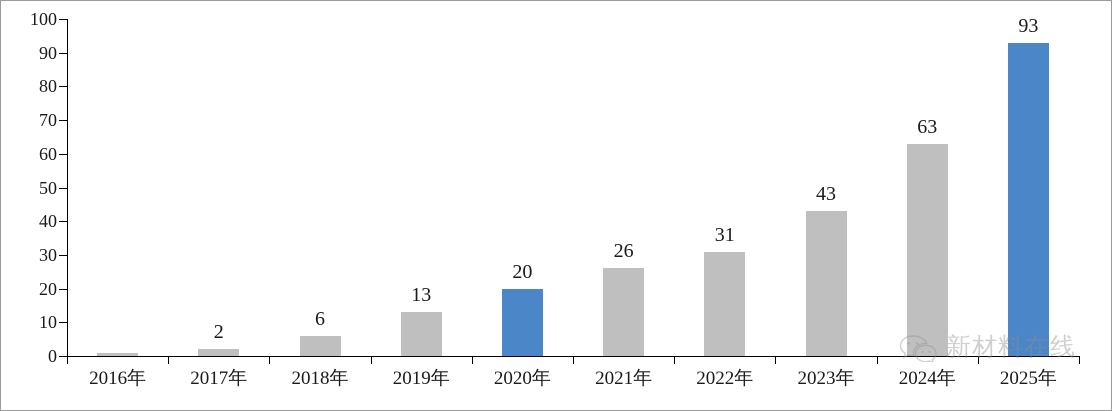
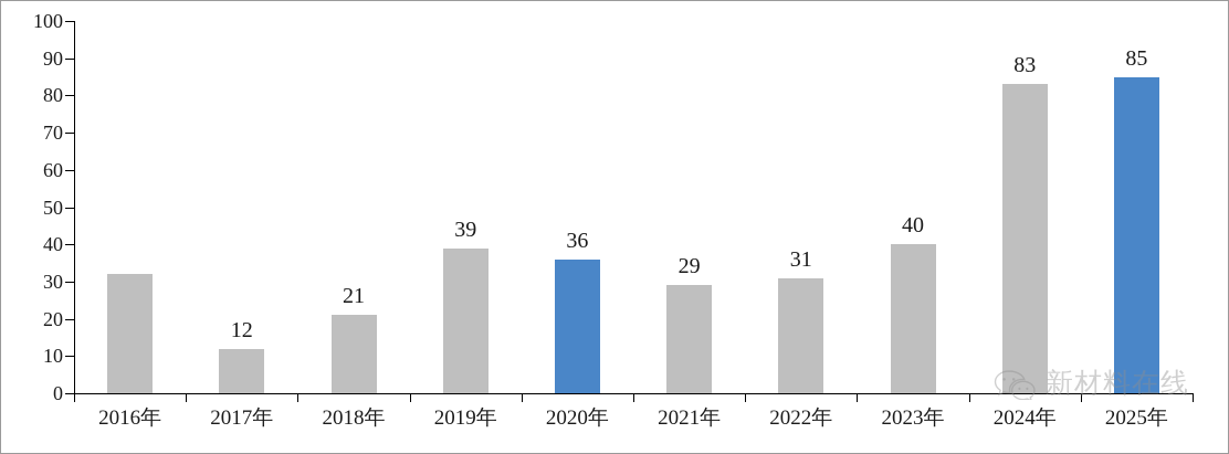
2016年: 1 -> 32
2017年: 2 -> 12
2018年: 6 -> 21
2019年: 13 -> 39
2020年: 20 -> 36
2021年: 26 -> 29
2023年: 43 -> 40
2024年: 63 -> 83
2025年: 93 -> 85
